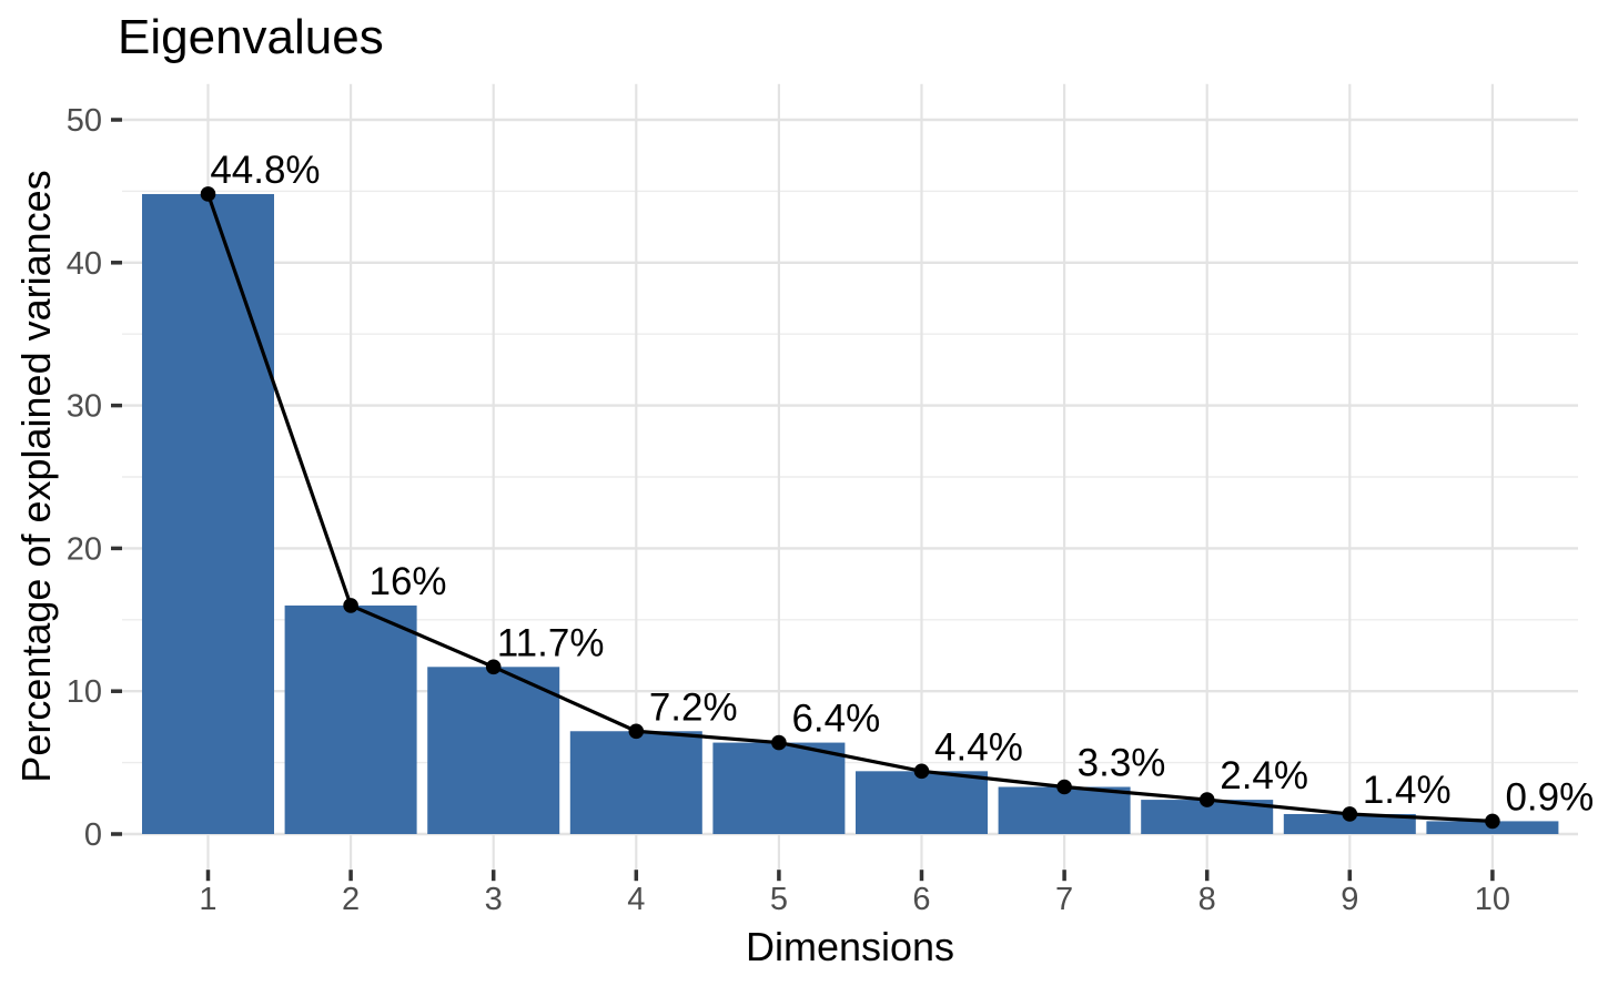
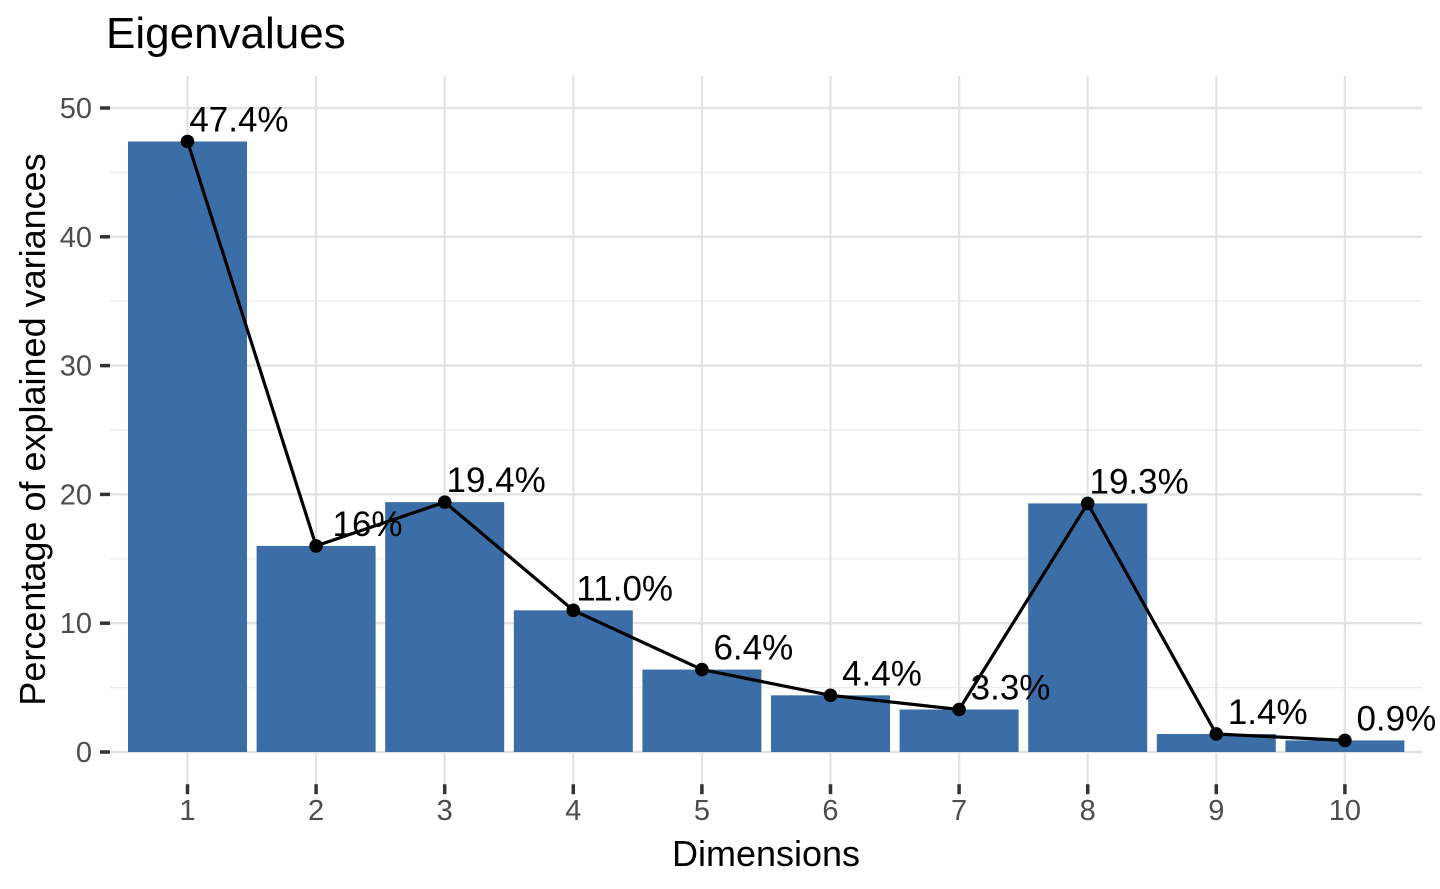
1: 44.8% -> 47.4%
3: 11.7% -> 19.4%
4: 7.2% -> 11.0%
8: 2.4% -> 19.3%
